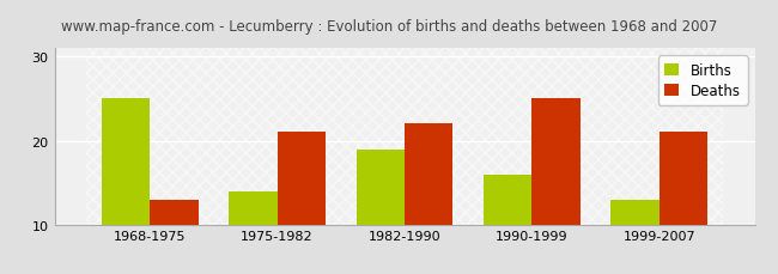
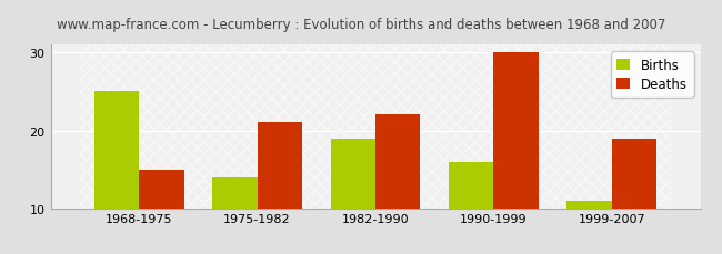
Deaths/1968-1975: 13 -> 15
Deaths/1990-1999: 25 -> 30
Births/1999-2007: 13 -> 11
Deaths/1999-2007: 21 -> 19
